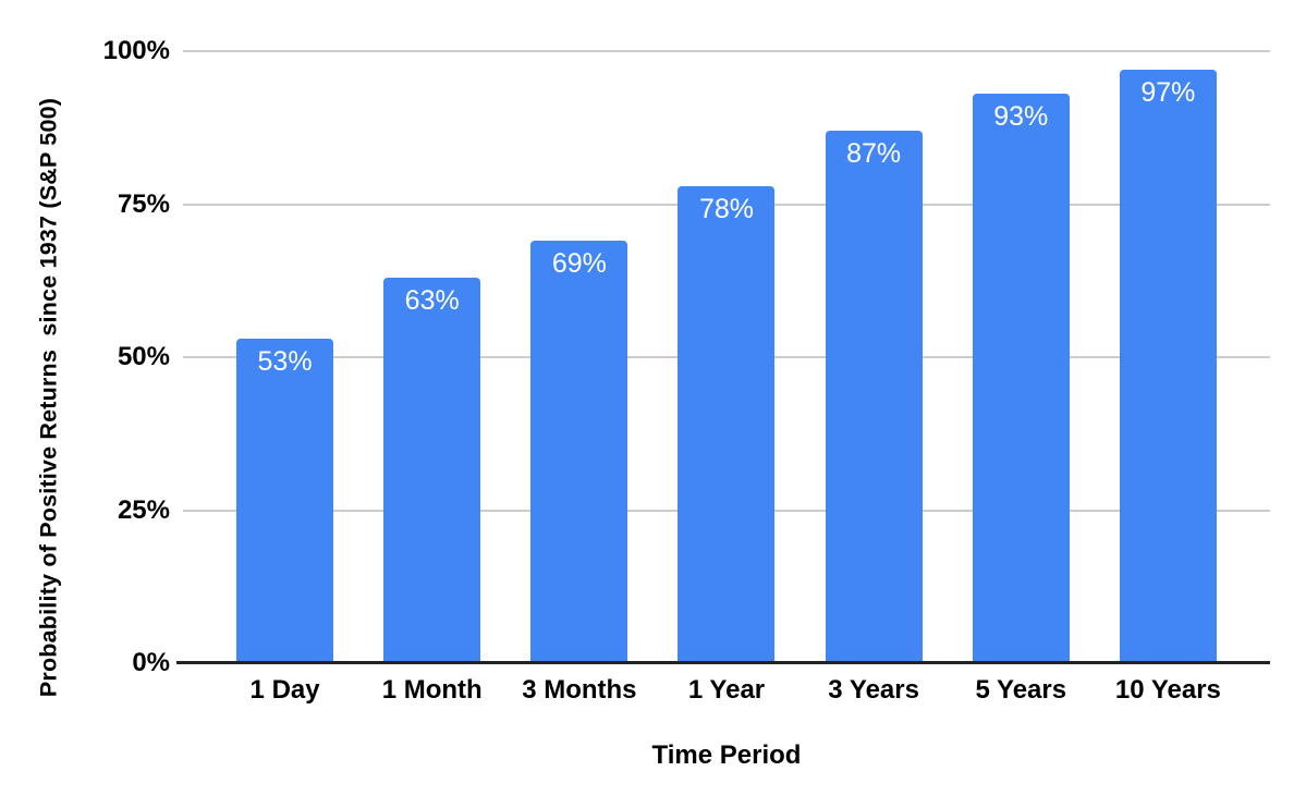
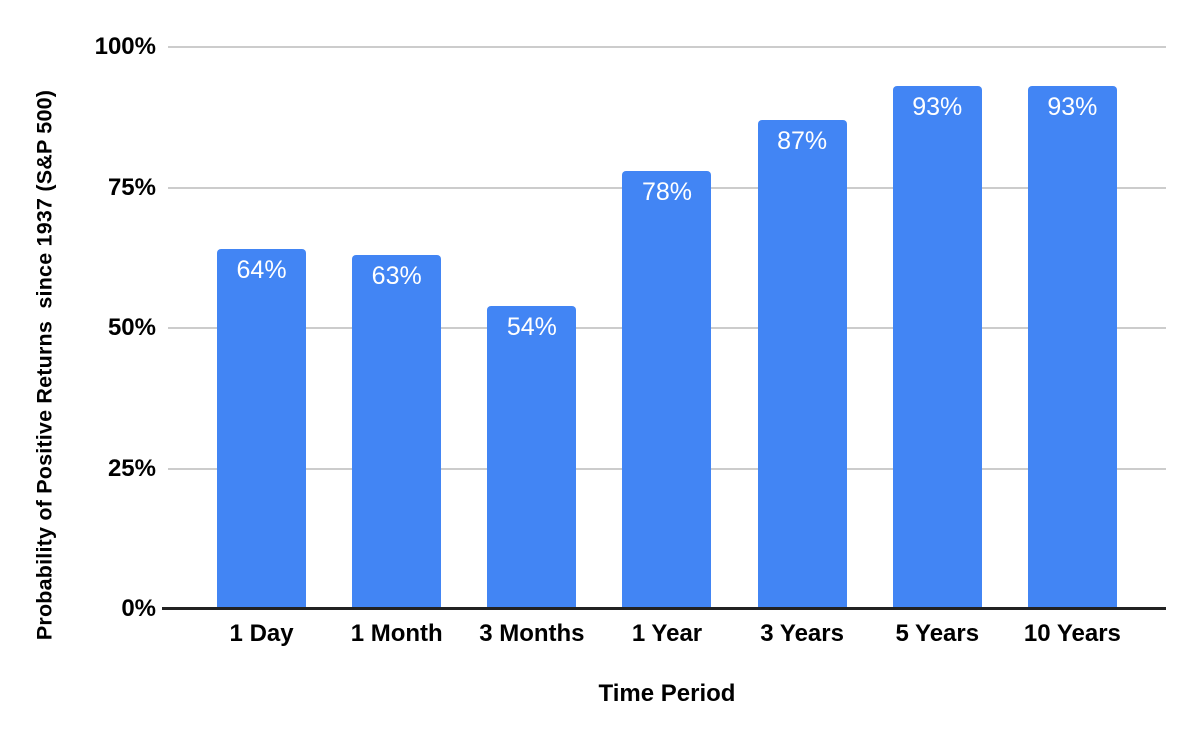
1 Day: 53% -> 64%
3 Months: 69% -> 54%
10 Years: 97% -> 93%
